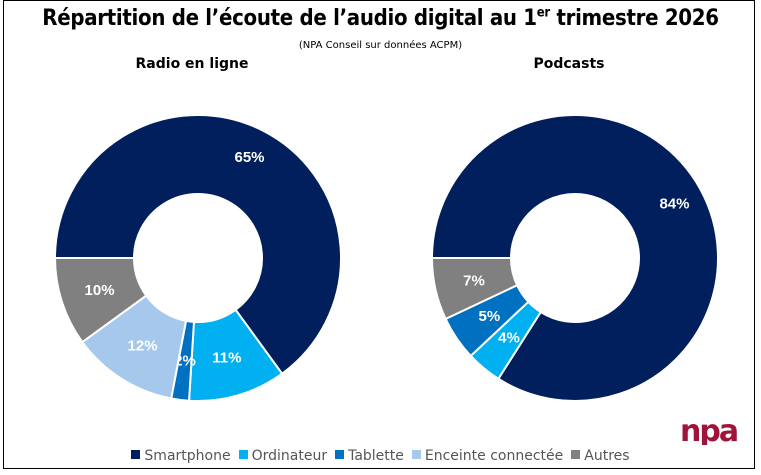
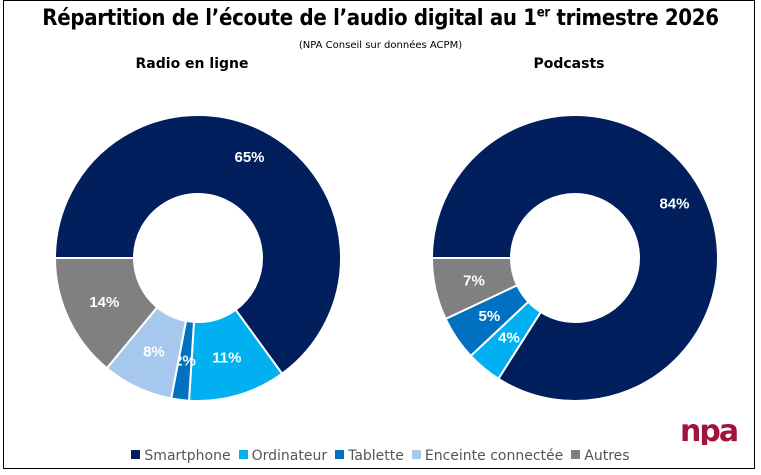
Radio en ligne/Enceinte connectée: 12% -> 8%
Radio en ligne/Autres: 10% -> 14%
